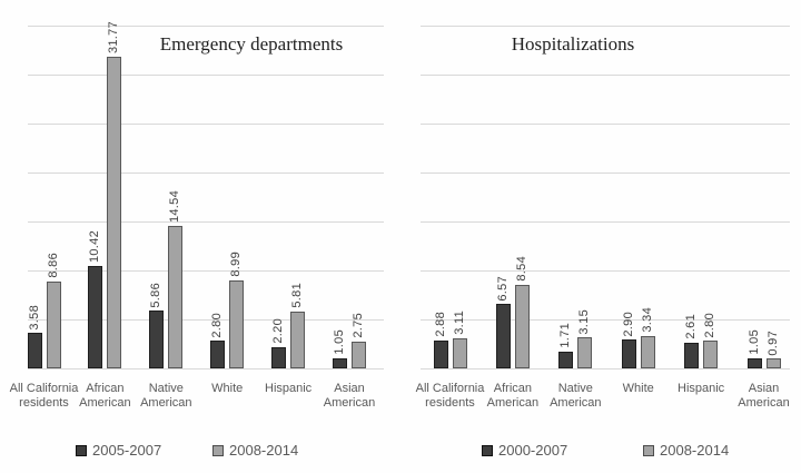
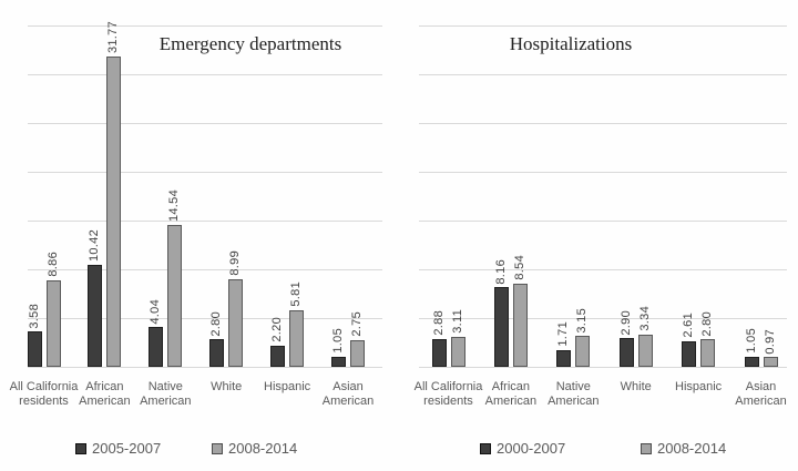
Emergency departments/2005-2007/Native American: 5.86 -> 4.04
Hospitalizations/2000-2007/African American: 6.57 -> 8.16
